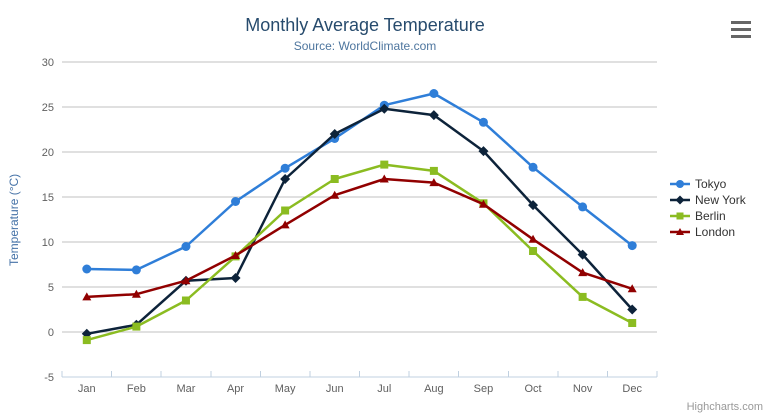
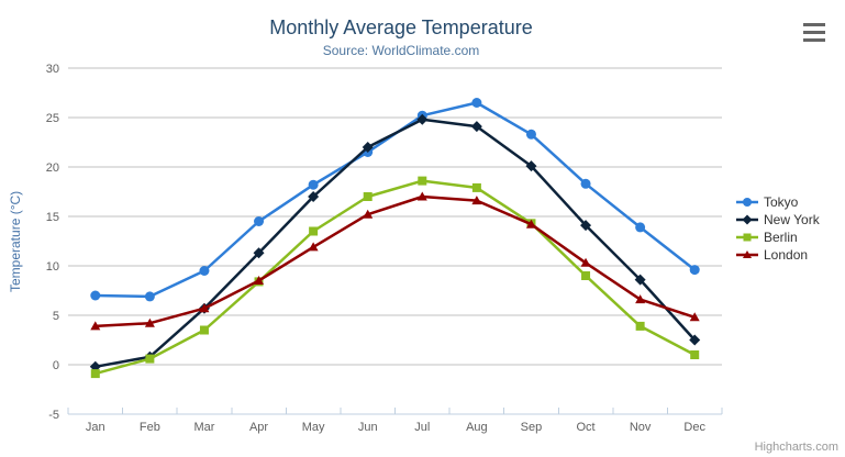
New York/Apr: 6 -> 11
